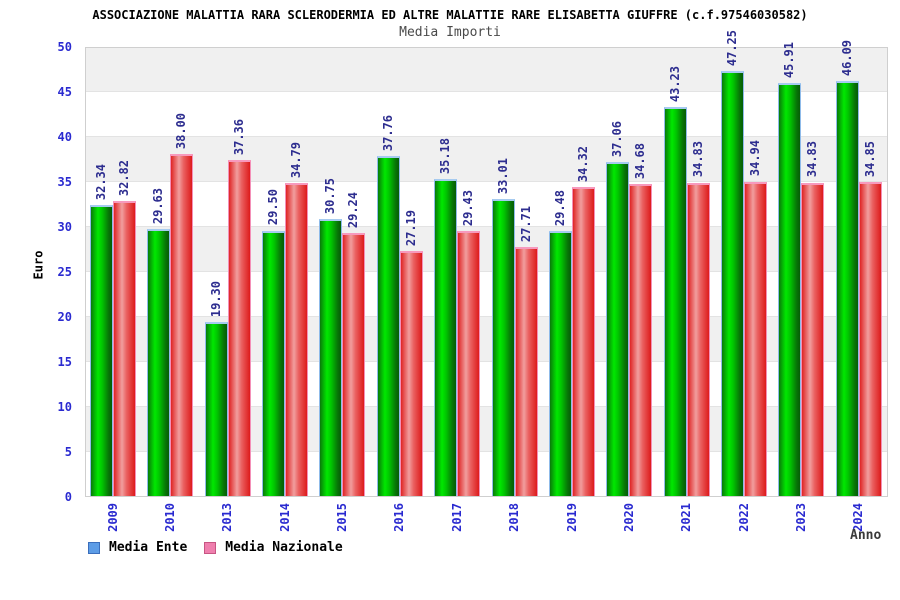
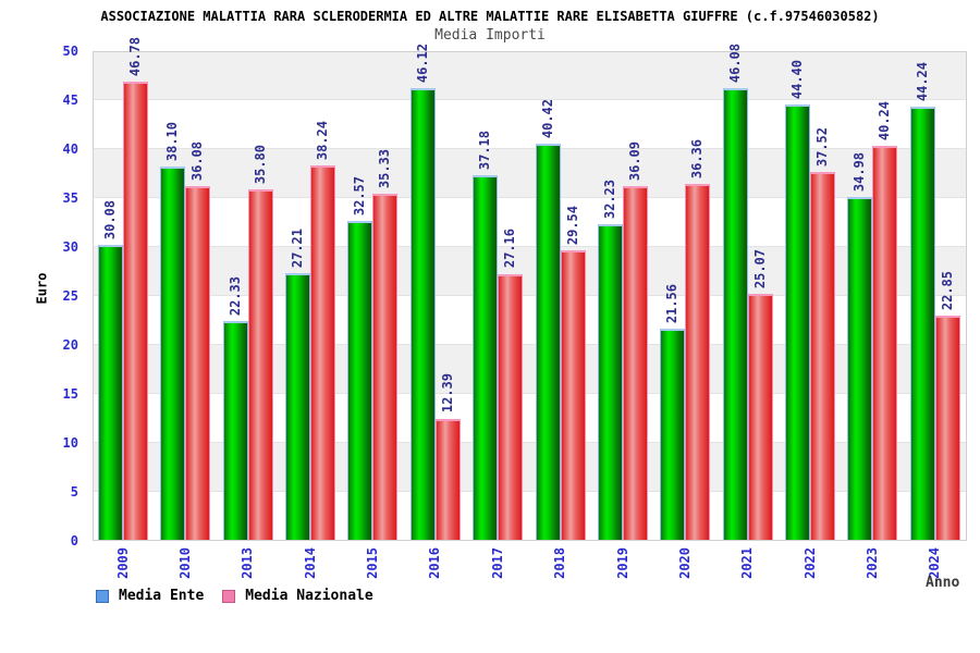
Media Ente/2009: 32.34 -> 30.08
Media Nazionale/2009: 32.82 -> 46.78
Media Ente/2010: 29.63 -> 38.10
Media Nazionale/2010: 38.00 -> 36.08
Media Ente/2013: 19.30 -> 22.33
Media Nazionale/2013: 37.36 -> 35.80
Media Ente/2014: 29.50 -> 27.21
Media Nazionale/2014: 34.79 -> 38.24
Media Ente/2015: 30.75 -> 32.57
Media Nazionale/2015: 29.24 -> 35.33
Media Ente/2016: 37.76 -> 46.12
Media Nazionale/2016: 27.19 -> 12.39
Media Ente/2017: 35.18 -> 37.18
Media Nazionale/2017: 29.43 -> 27.16
Media Ente/2018: 33.01 -> 40.42
Media Nazionale/2018: 27.71 -> 29.54
Media Ente/2019: 29.48 -> 32.23
Media Nazionale/2019: 34.32 -> 36.09
Media Ente/2020: 37.06 -> 21.56
Media Nazionale/2020: 34.68 -> 36.36
Media Ente/2021: 43.23 -> 46.08
Media Nazionale/2021: 34.83 -> 25.07
Media Ente/2022: 47.25 -> 44.40
Media Nazionale/2022: 34.94 -> 37.52
Media Ente/2023: 45.91 -> 34.98
Media Nazionale/2023: 34.83 -> 40.24
Media Ente/2024: 46.09 -> 44.24
Media Nazionale/2024: 34.85 -> 22.85
